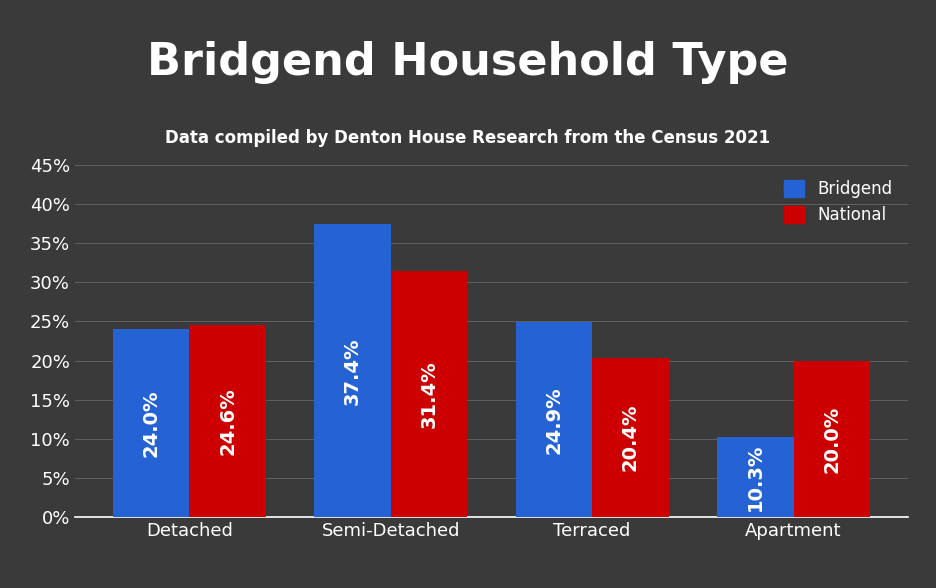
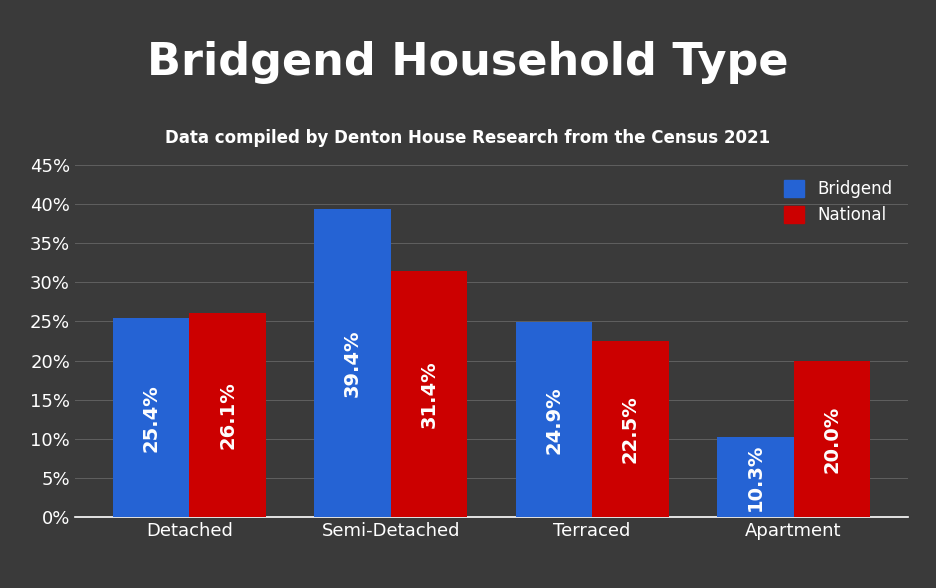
Bridgend/Detached: 24.0% -> 25.4%
National/Detached: 24.6% -> 26.1%
Bridgend/Semi-Detached: 37.4% -> 39.4%
National/Terraced: 20.4% -> 22.5%
